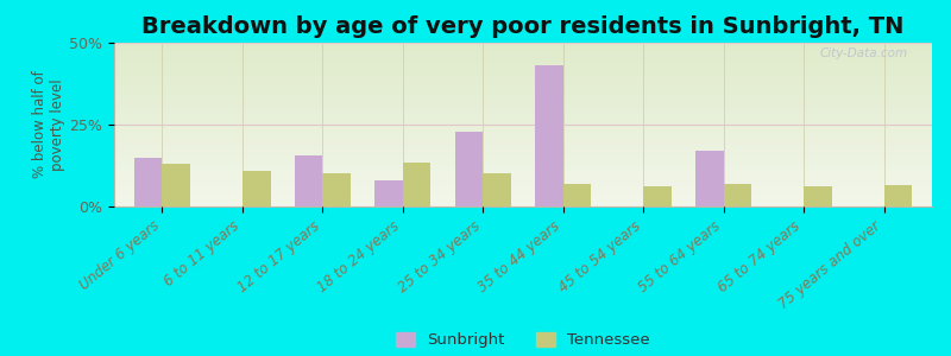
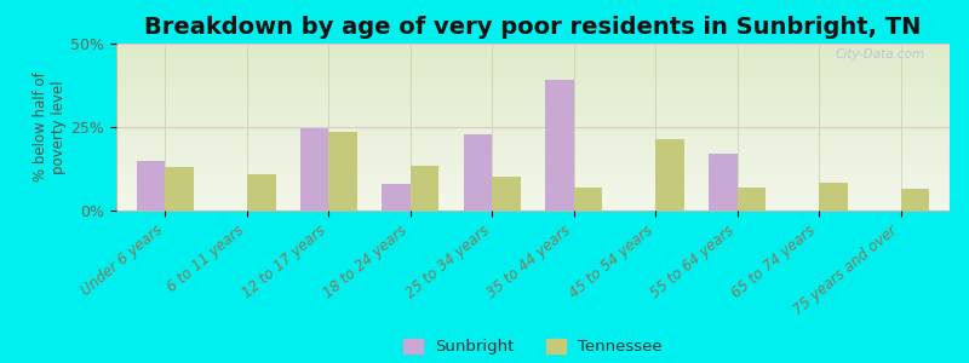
Sunbright/12 to 17 years: 15.5% -> 24.5%
Tennessee/12 to 17 years: 10.0% -> 23.5%
Sunbright/35 to 44 years: 43.0% -> 39.0%
Tennessee/45 to 54 years: 6.0% -> 21.5%
Tennessee/65 to 74 years: 6.0% -> 8.5%
